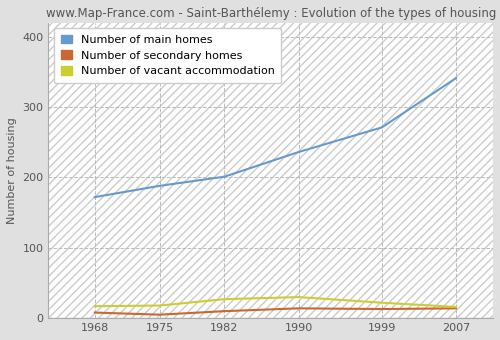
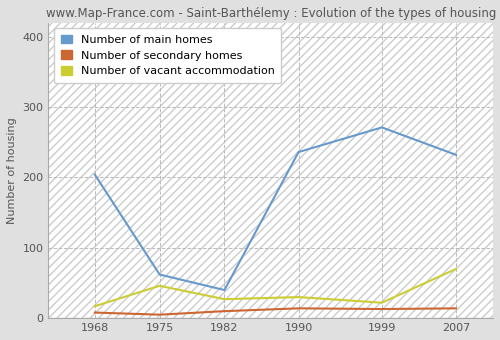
Number of main homes/1968: 172 -> 204
Number of main homes/1975: 188 -> 62
Number of vacant accommodation/1975: 18 -> 46
Number of main homes/1982: 201 -> 40
Number of main homes/2007: 341 -> 232
Number of vacant accommodation/2007: 16 -> 70
